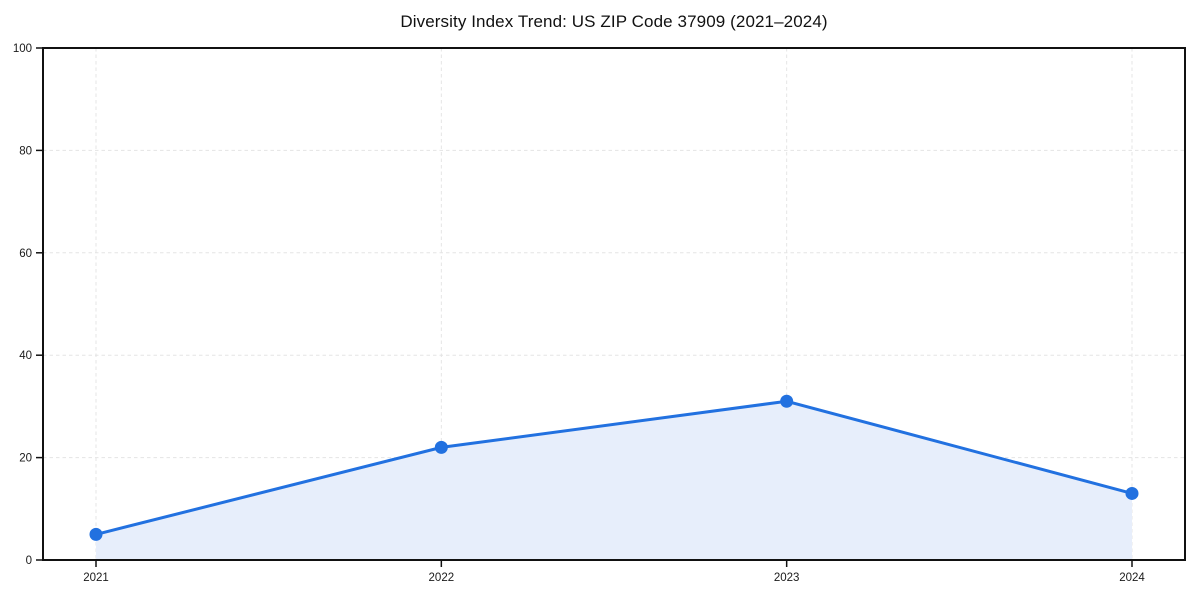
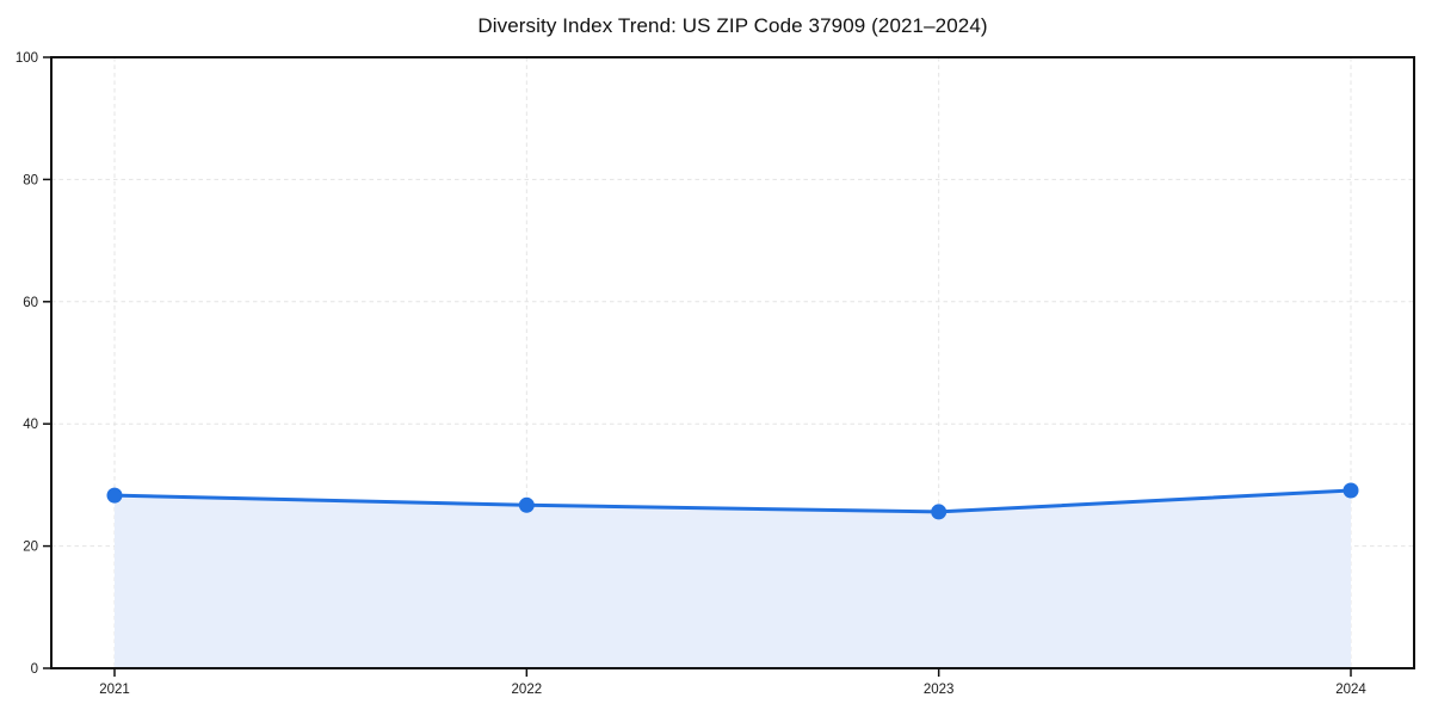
2021: 5 -> 28
2022: 22 -> 27
2023: 31 -> 26
2024: 13 -> 29
